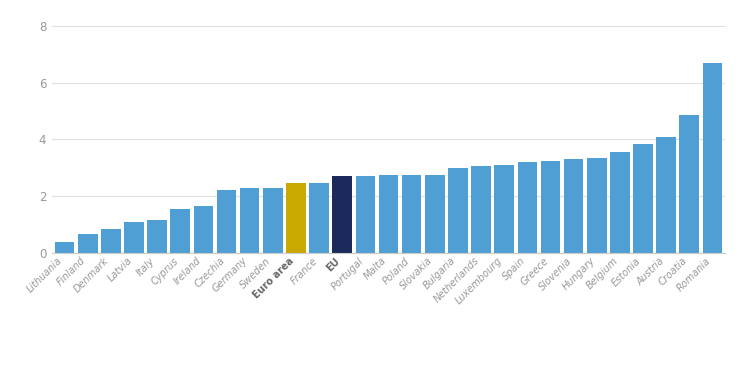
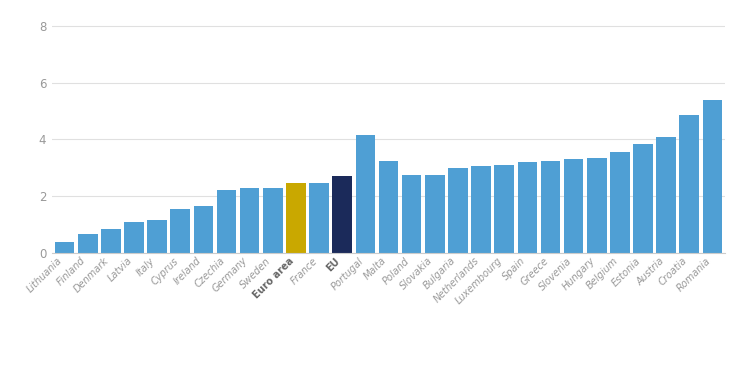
Portugal: 2.70 -> 4.15
Malta: 2.75 -> 3.25
Romania: 6.70 -> 5.40
